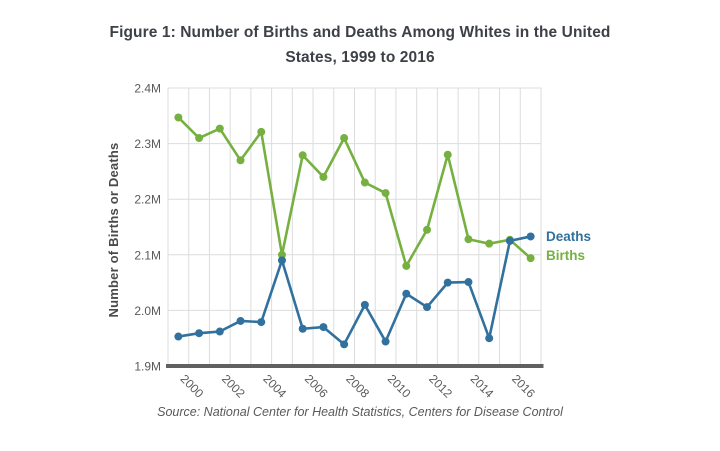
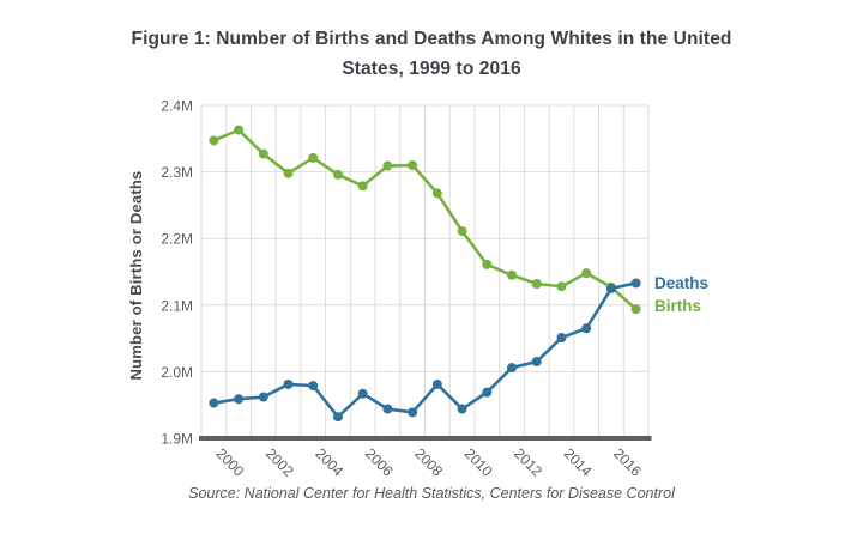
Births/2000: 2.31M -> 2.36M
Births/2002: 2.27M -> 2.30M
Births/2004: 2.10M -> 2.30M
Deaths/2004: 2.09M -> 1.93M
Births/2006: 2.24M -> 2.31M
Deaths/2006: 1.97M -> 1.94M
Births/2008: 2.23M -> 2.27M
Deaths/2008: 2.01M -> 1.98M
Births/2010: 2.08M -> 2.16M
Deaths/2010: 2.03M -> 1.97M
Births/2012: 2.28M -> 2.13M
Deaths/2012: 2.05M -> 2.02M
Births/2014: 2.12M -> 2.15M
Deaths/2014: 1.95M -> 2.06M
